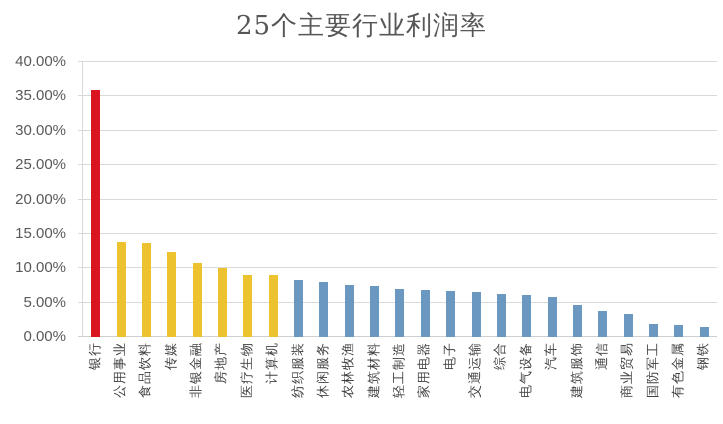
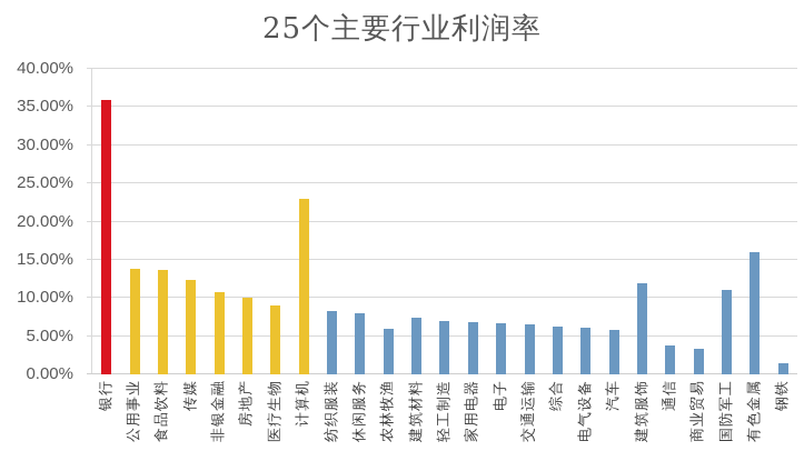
计算机: 9% -> 23%
农林牧渔: 8% -> 6%
建筑服饰: 5% -> 12%
国防军工: 2% -> 11%
有色金属: 2% -> 16%
